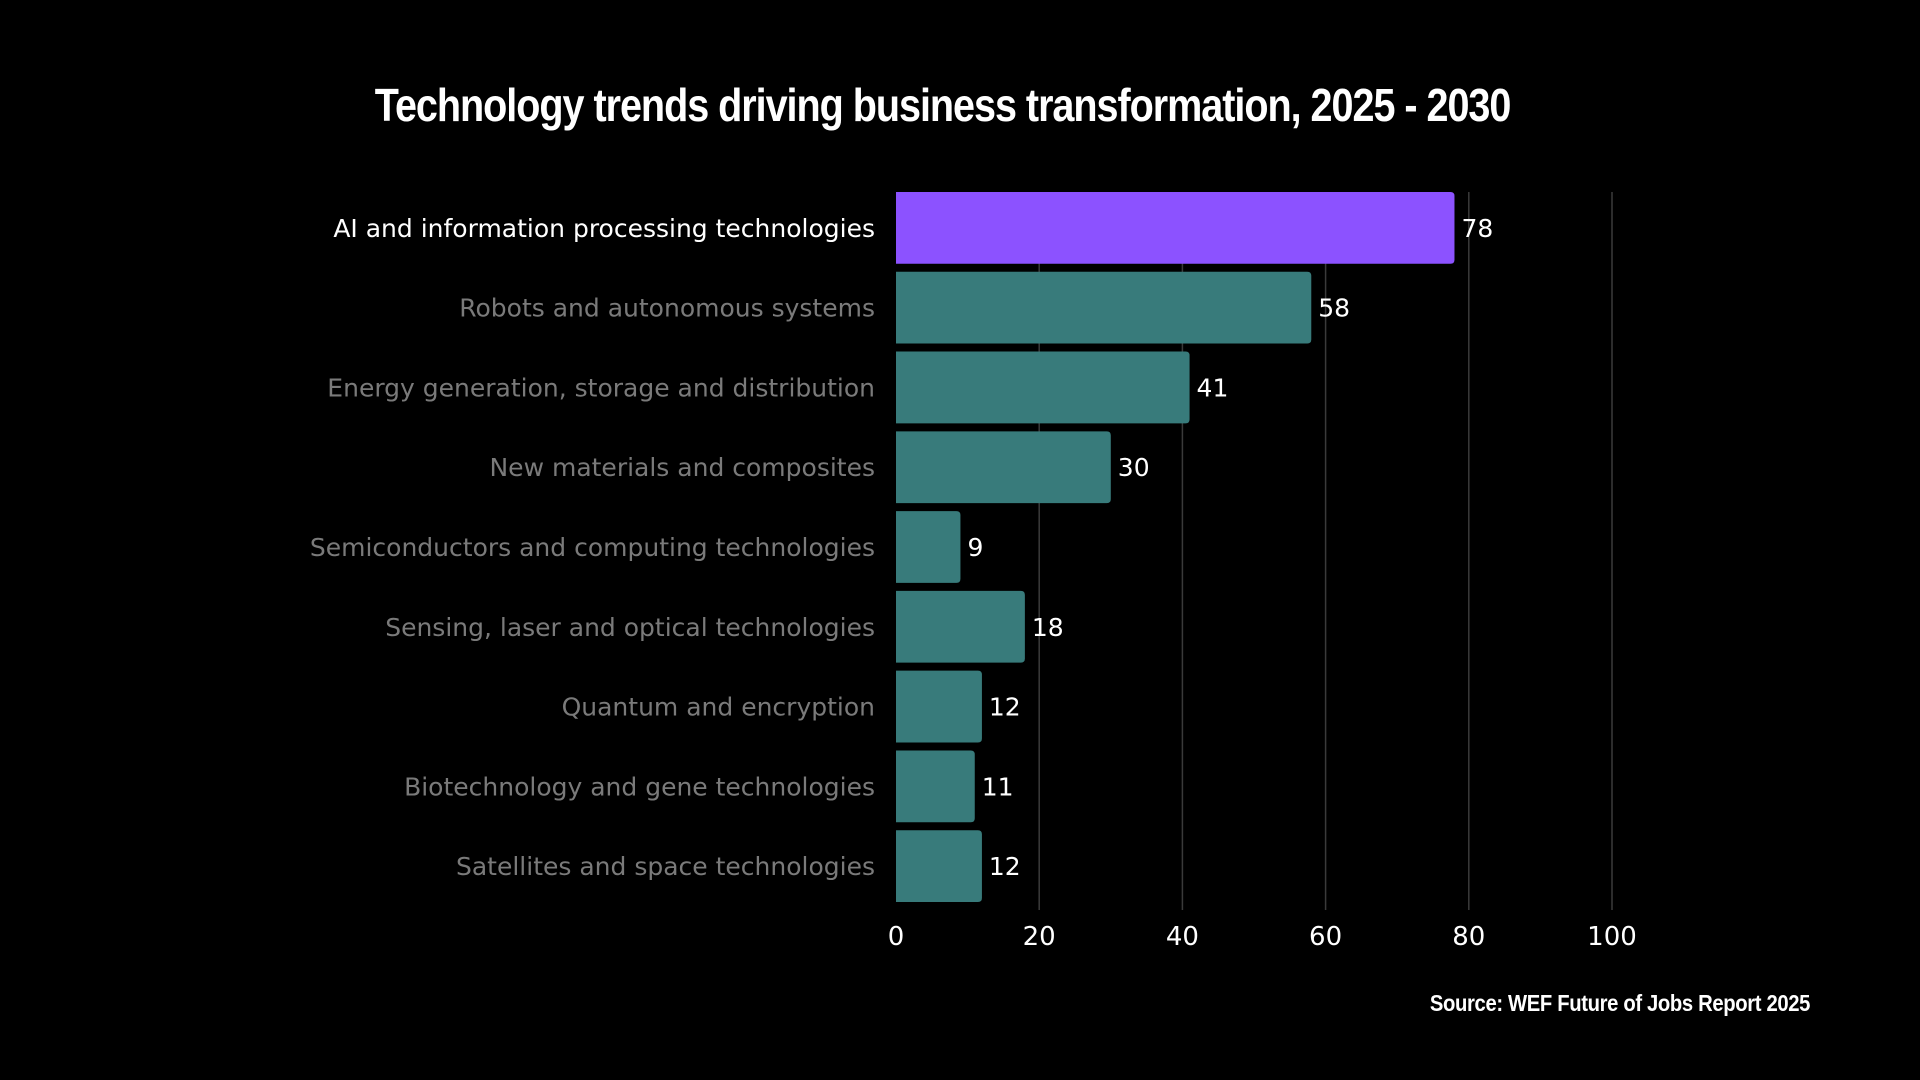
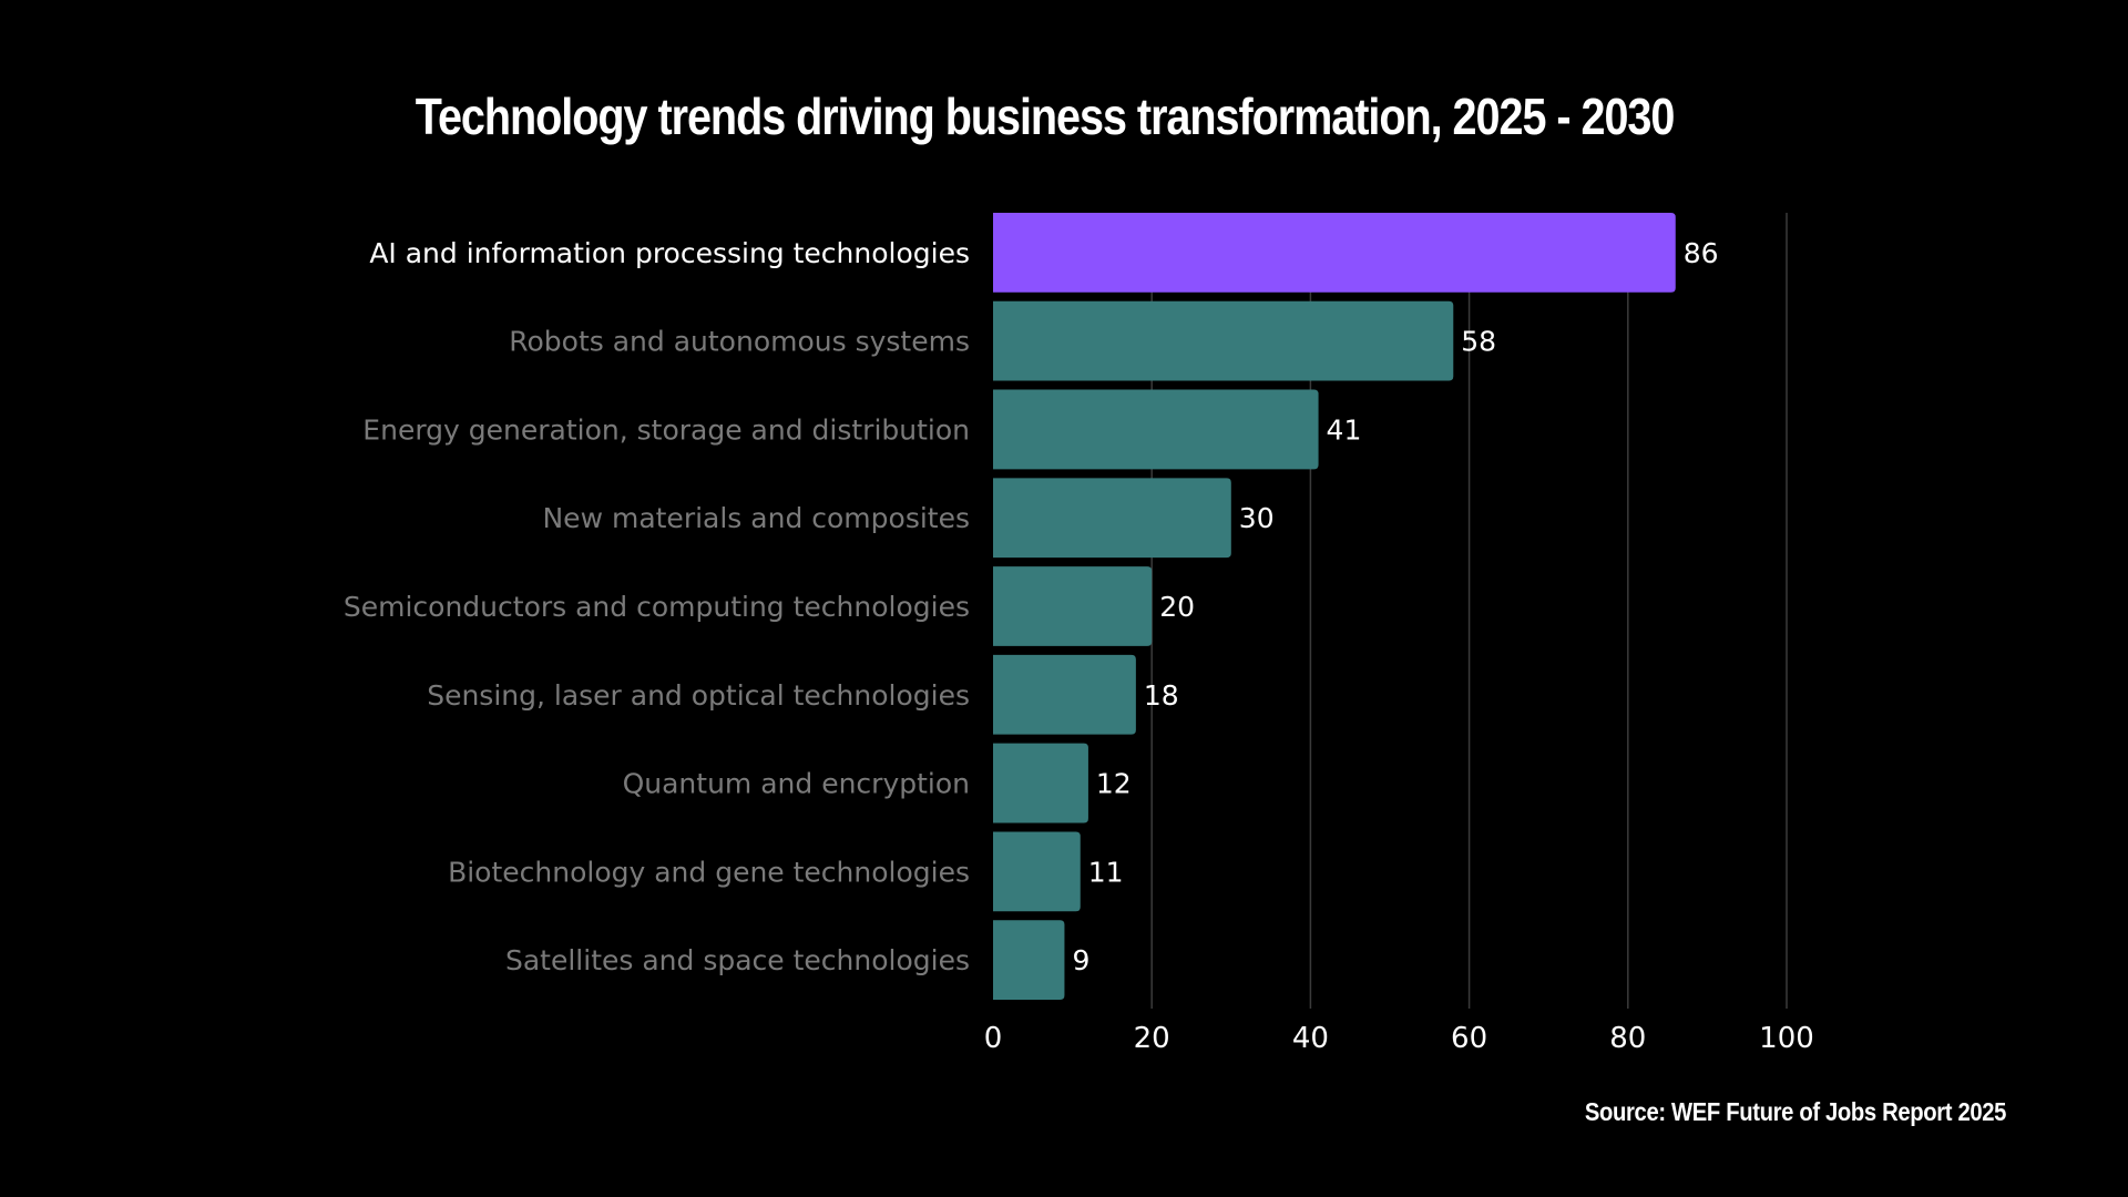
AI and information processing technologies: 78 -> 86
Semiconductors and computing technologies: 9 -> 20
Satellites and space technologies: 12 -> 9
